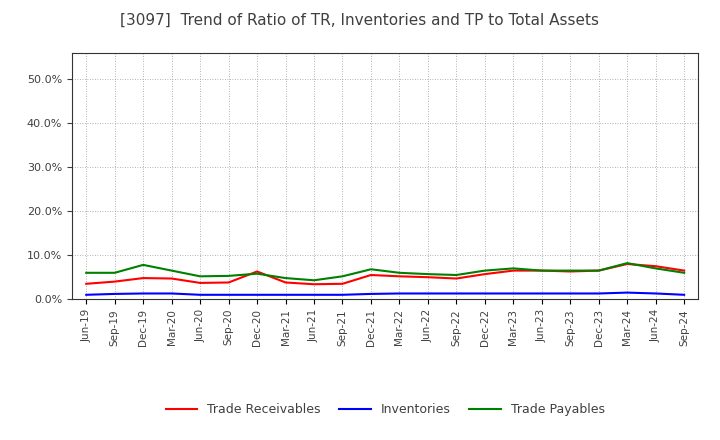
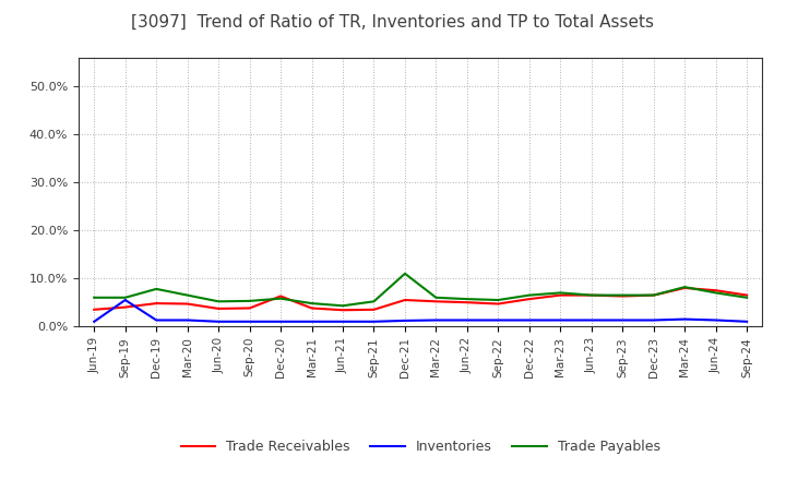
Inventories/Sep-19: 1.2% -> 5.5%
Trade Payables/Dec-21: 6.8% -> 11.0%
